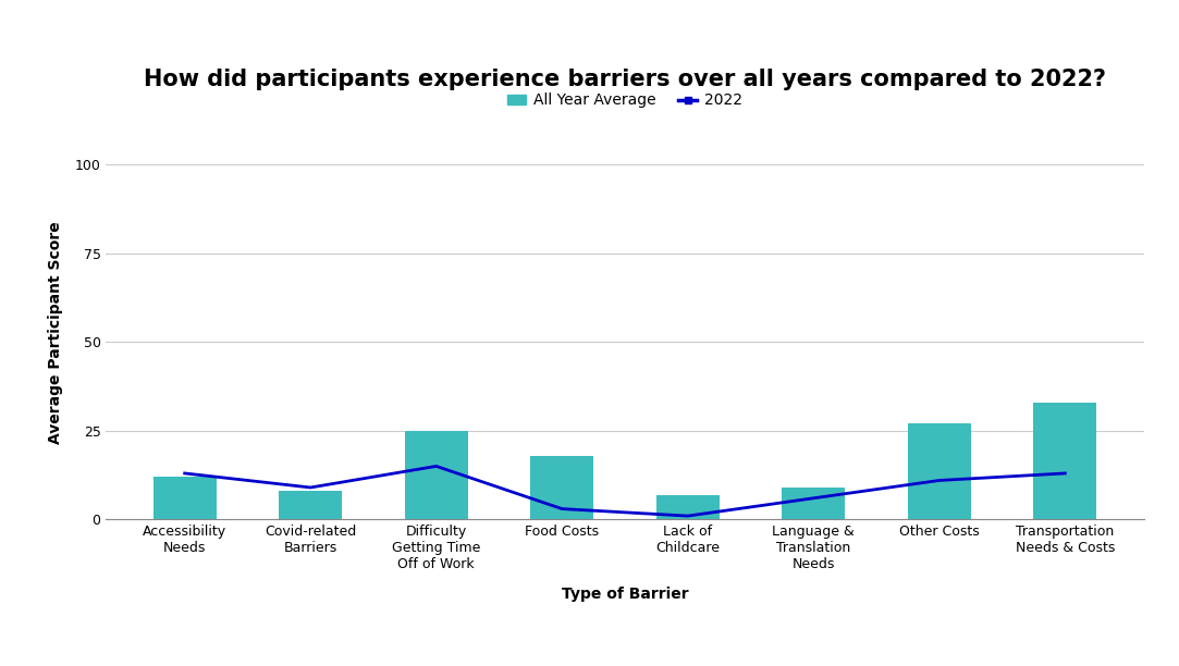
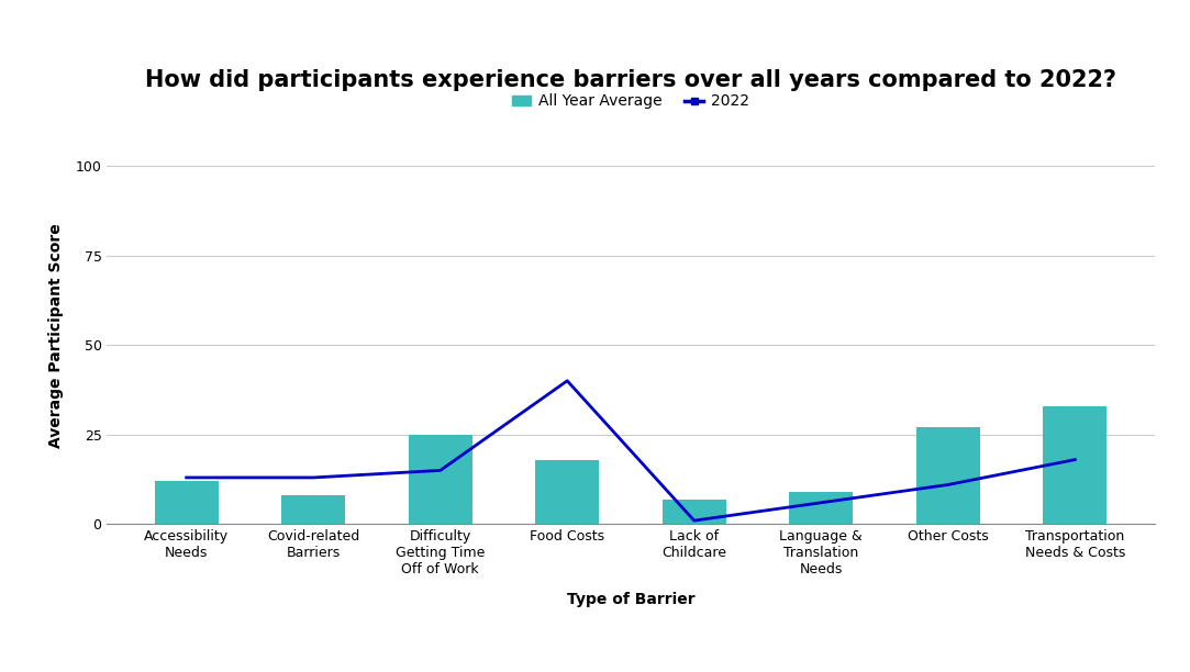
2022/Covid-related Barriers: 9 -> 13
2022/Food Costs: 3 -> 40
2022/Transportation Needs & Costs: 13 -> 18
